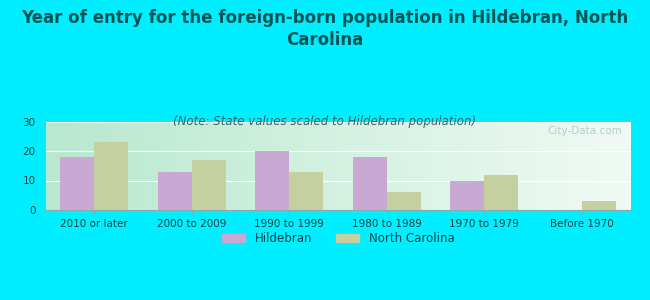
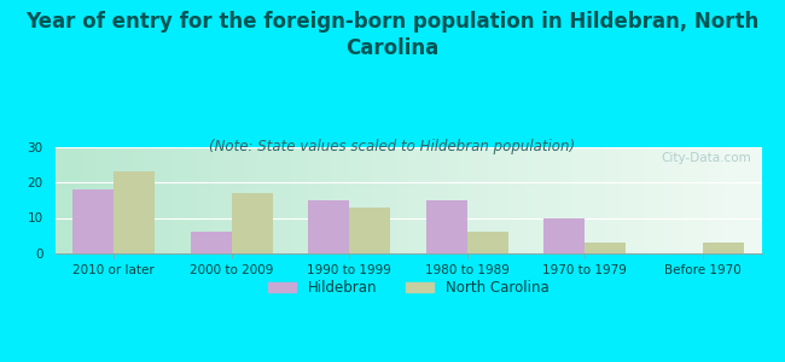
Hildebran/2000 to 2009: 13 -> 6
Hildebran/1990 to 1999: 20 -> 15
Hildebran/1980 to 1989: 18 -> 15
North Carolina/1970 to 1979: 12 -> 3
